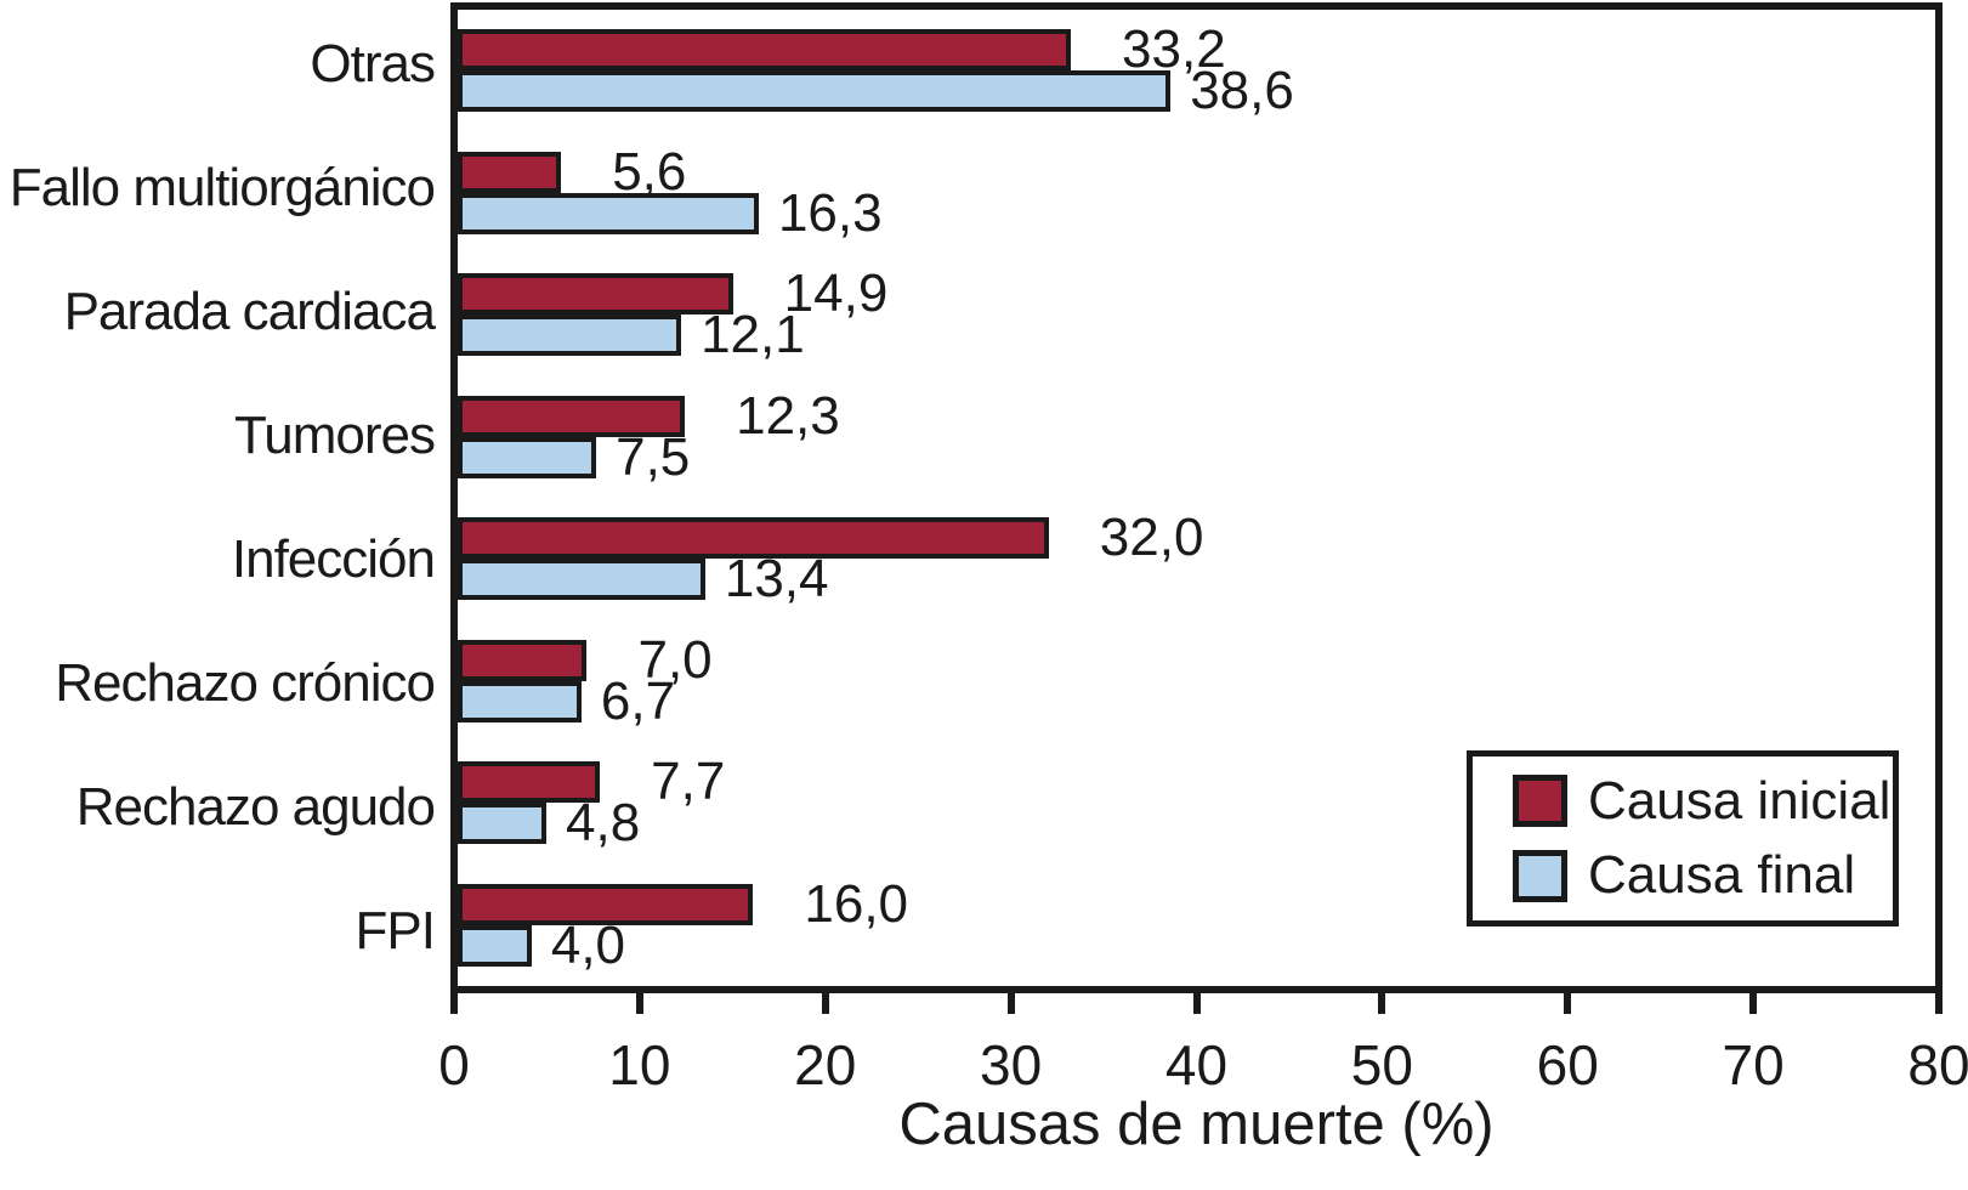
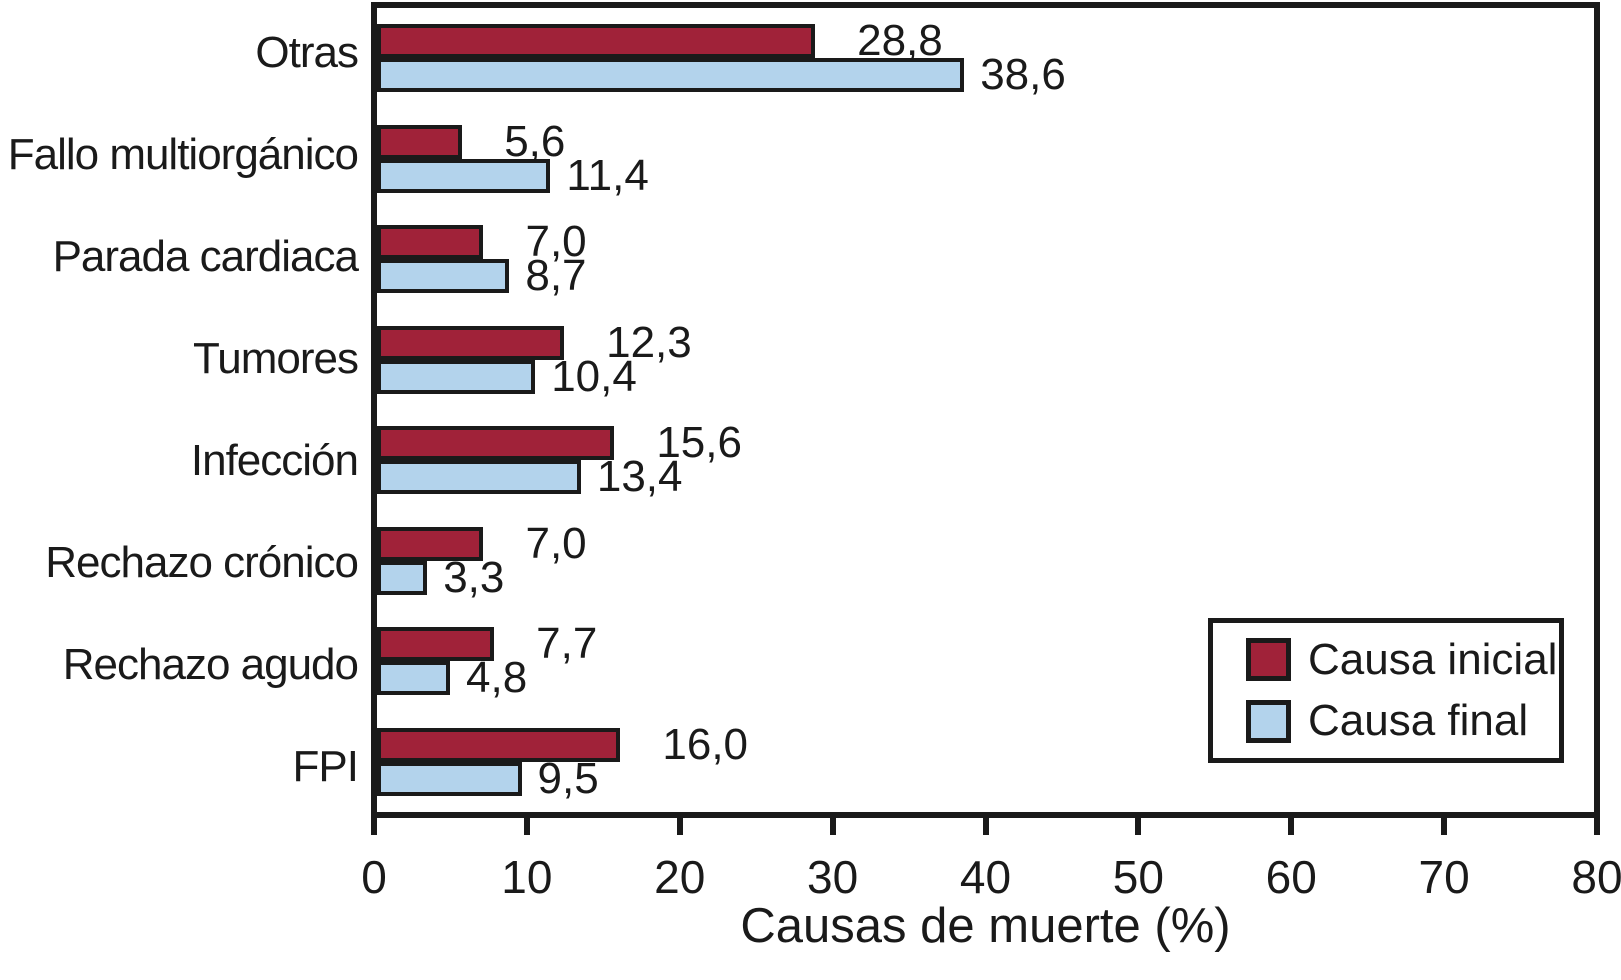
Causa inicial/Otras: 33,2 -> 28,8
Causa final/Fallo multiorgánico: 16,3 -> 11,4
Causa inicial/Parada cardiaca: 14,9 -> 7,0
Causa final/Parada cardiaca: 12,1 -> 8,7
Causa final/Tumores: 7,5 -> 10,4
Causa inicial/Infección: 32,0 -> 15,6
Causa final/Rechazo crónico: 6,7 -> 3,3
Causa final/FPI: 4,0 -> 9,5
